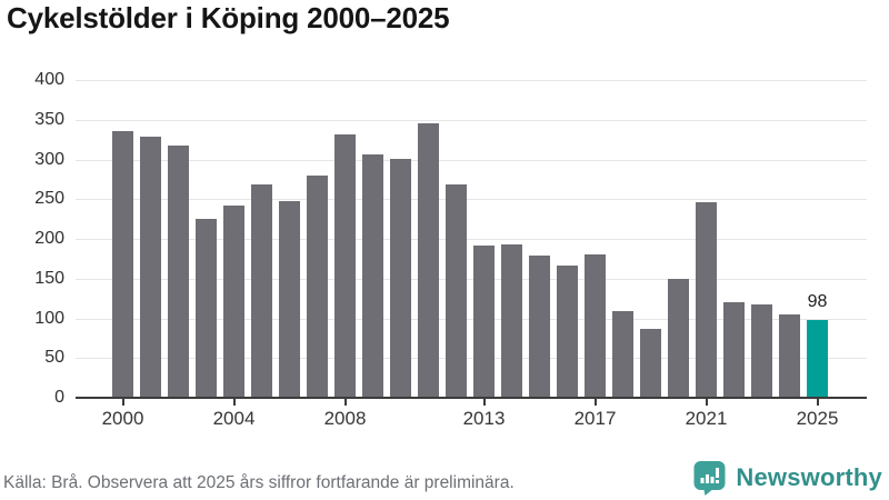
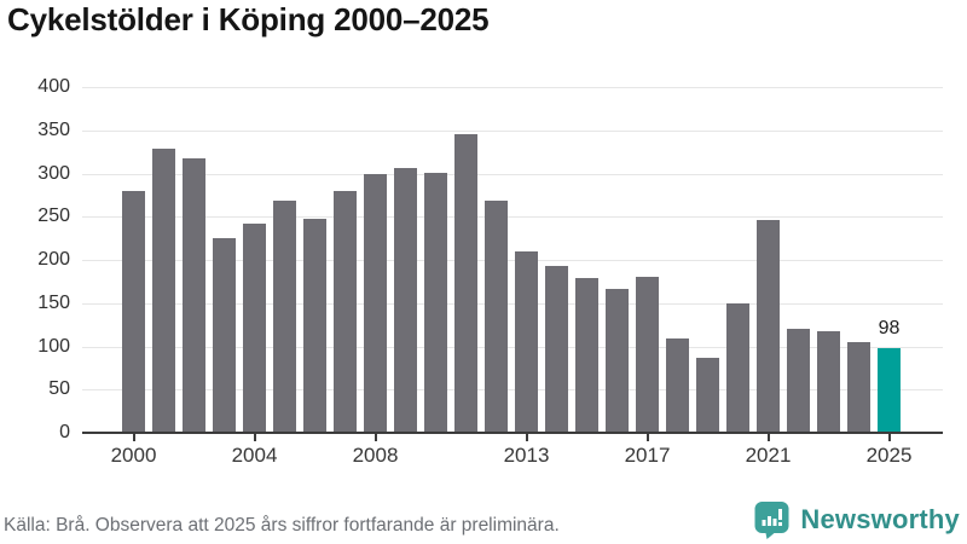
2000: 340 -> 280
2008: 330 -> 300
2013: 190 -> 210
